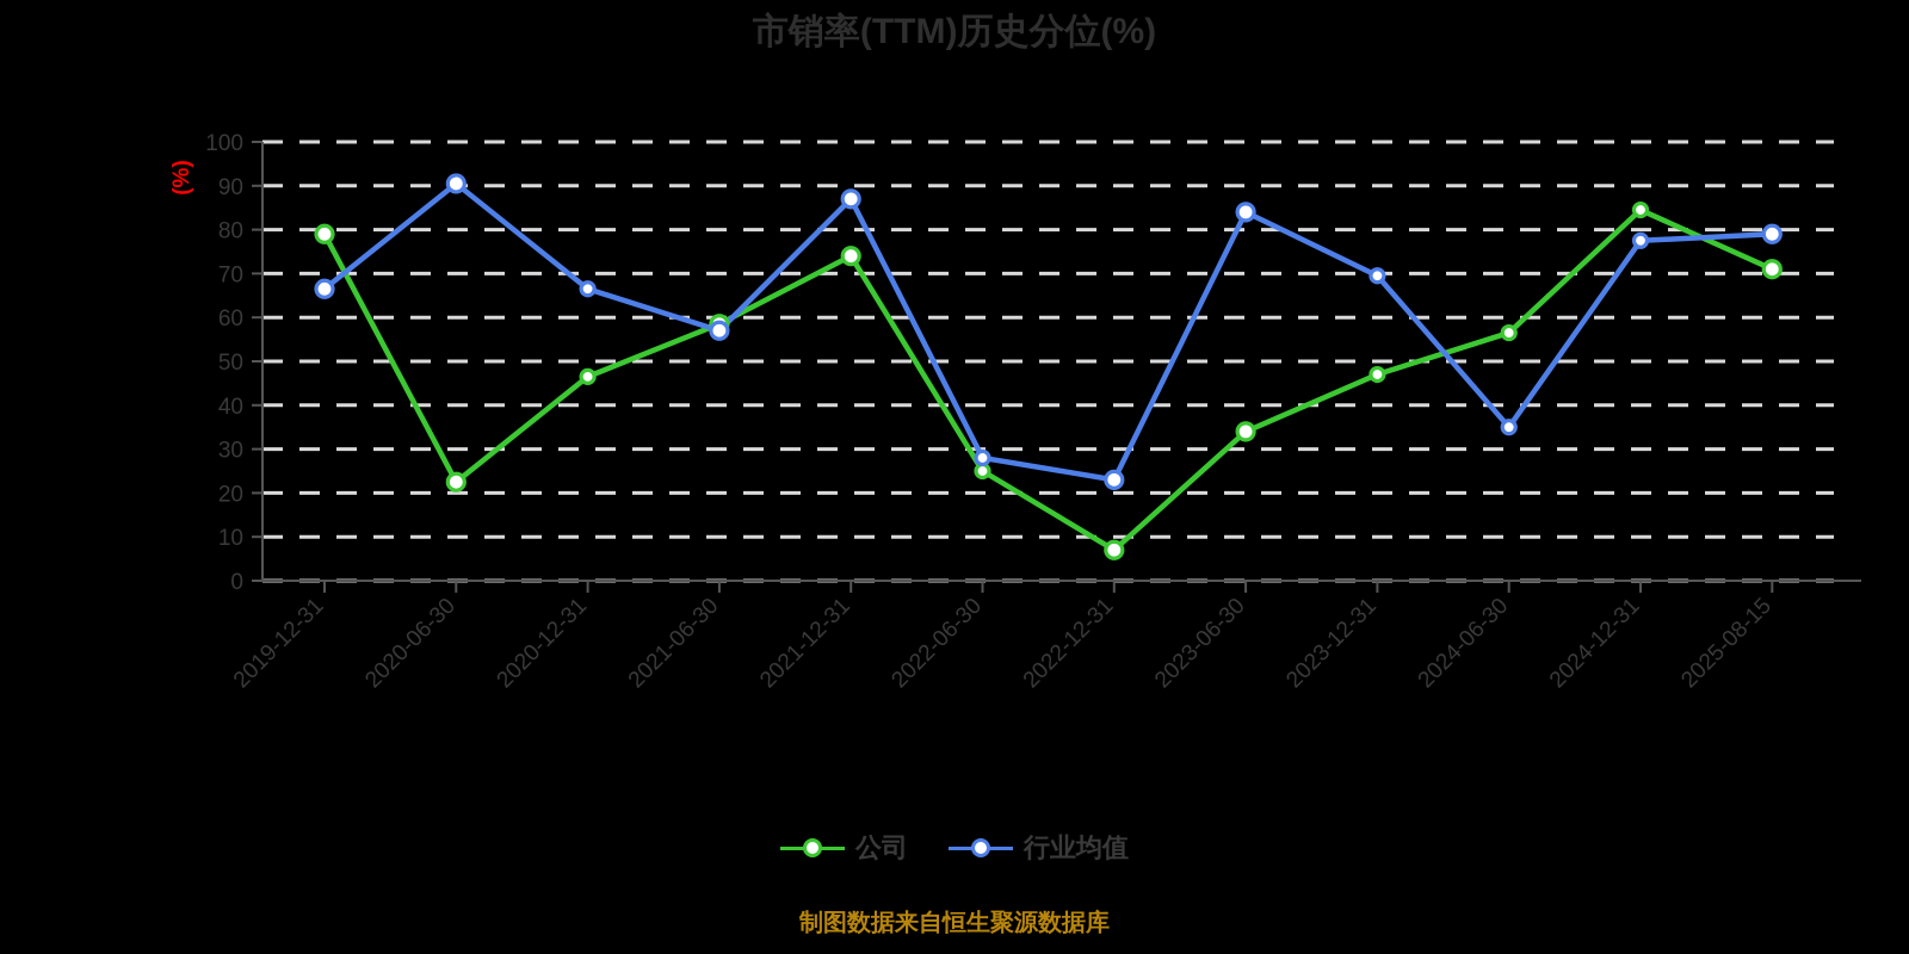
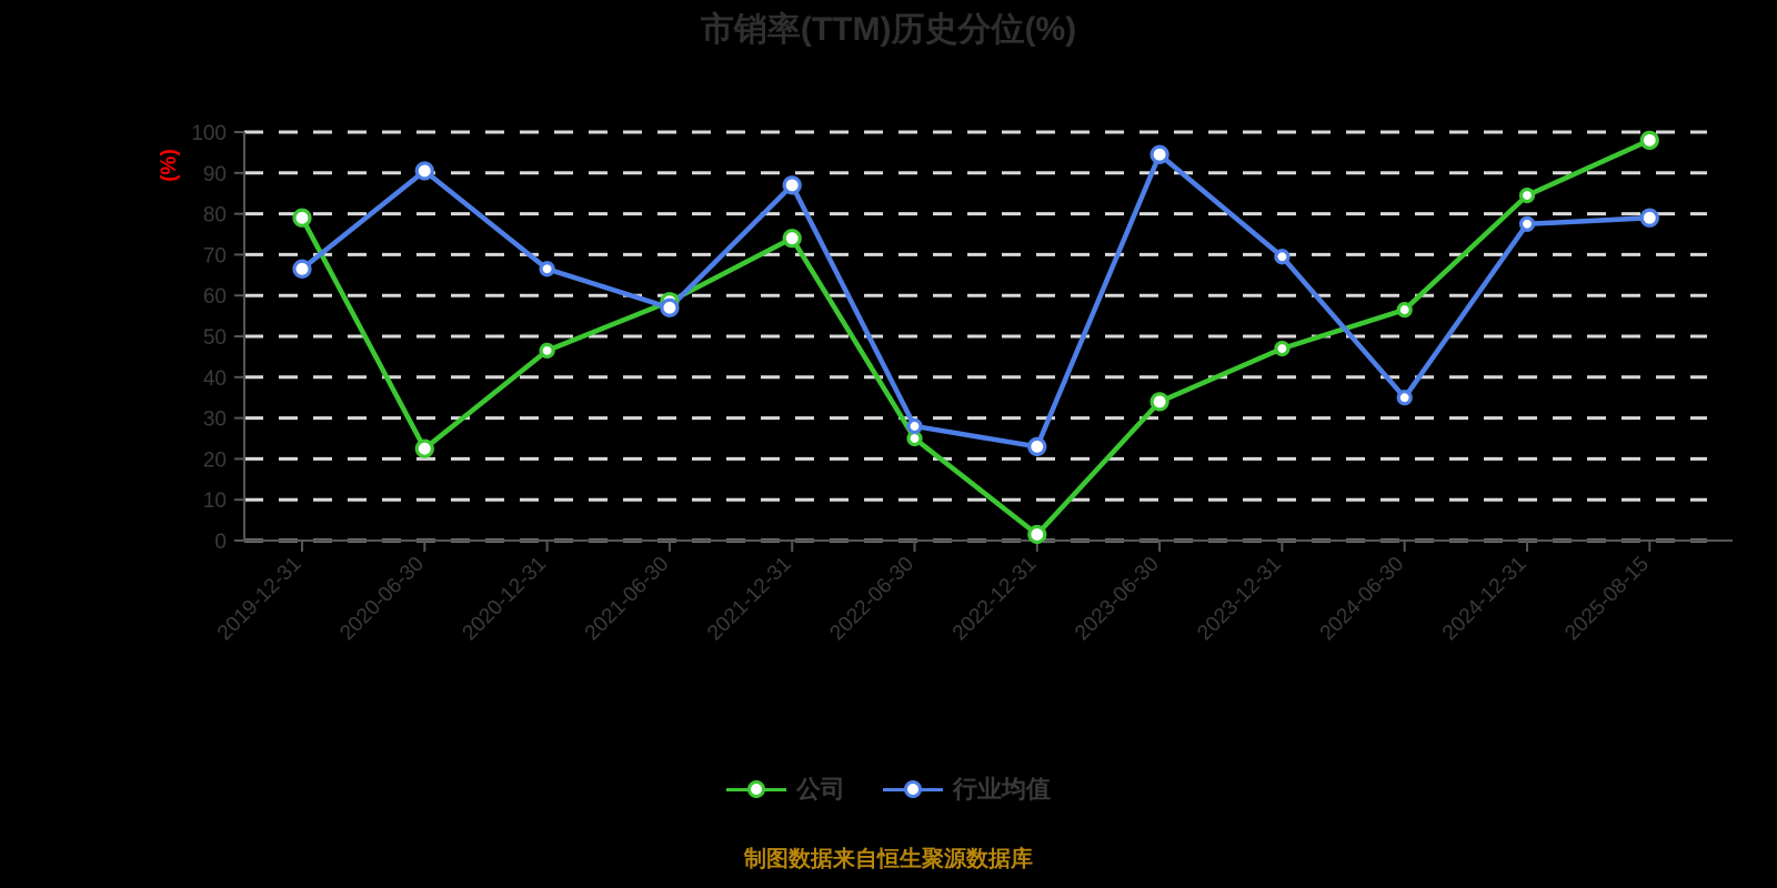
公司/2022-12-31: 7 -> 2
行业均值/2023-06-30: 84 -> 94
公司/2025-08-15: 71 -> 98
